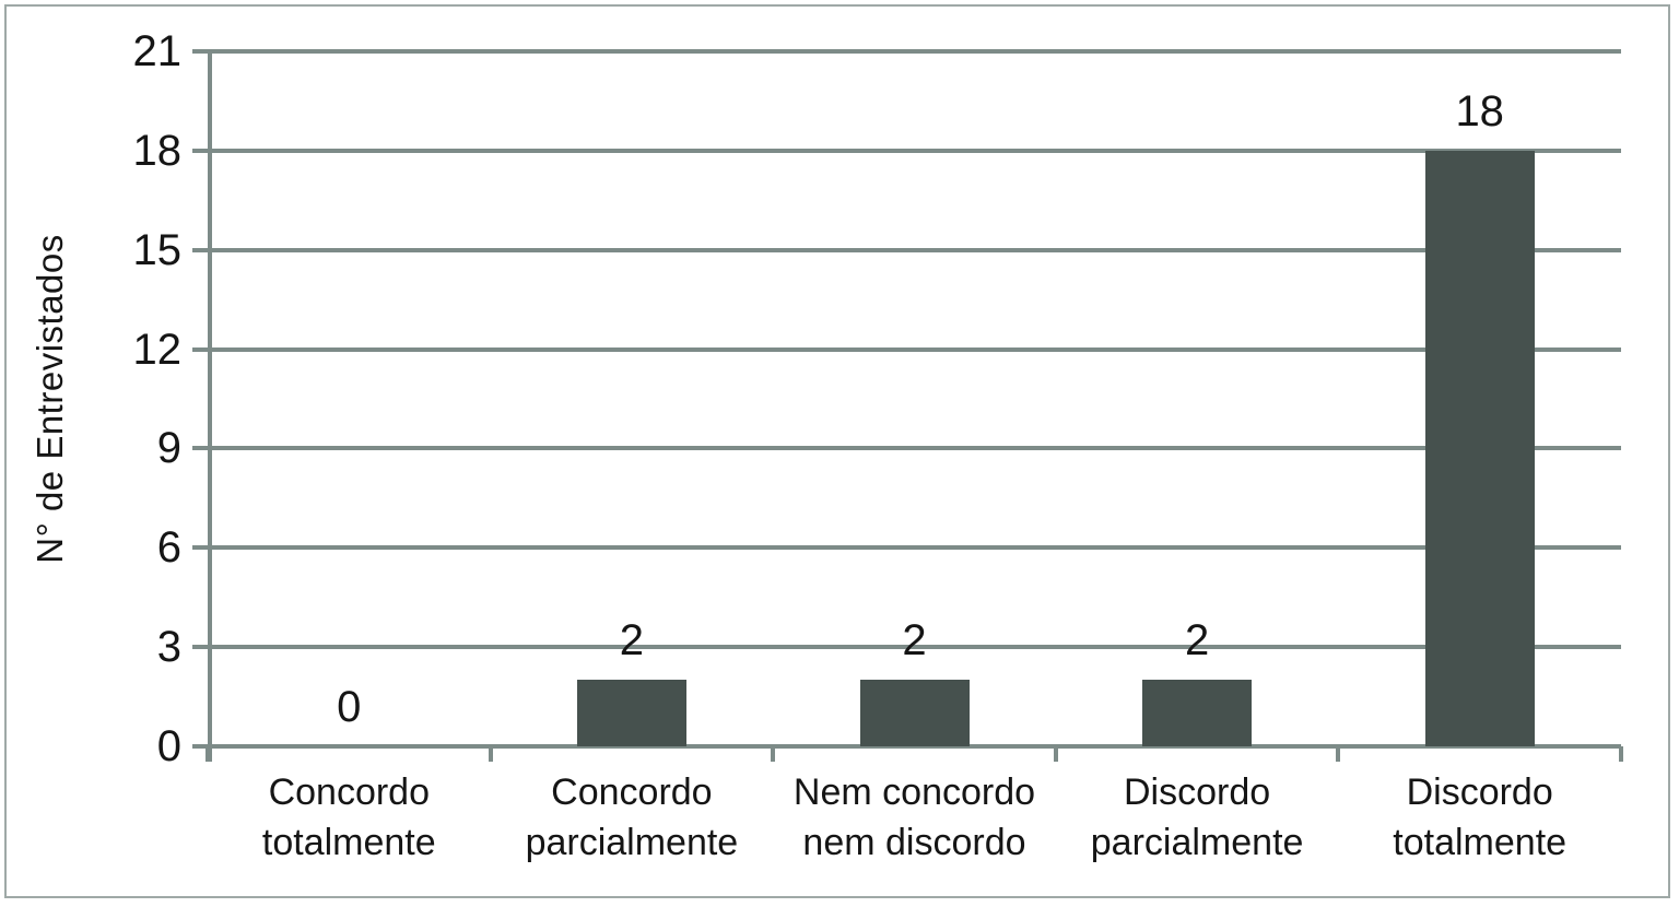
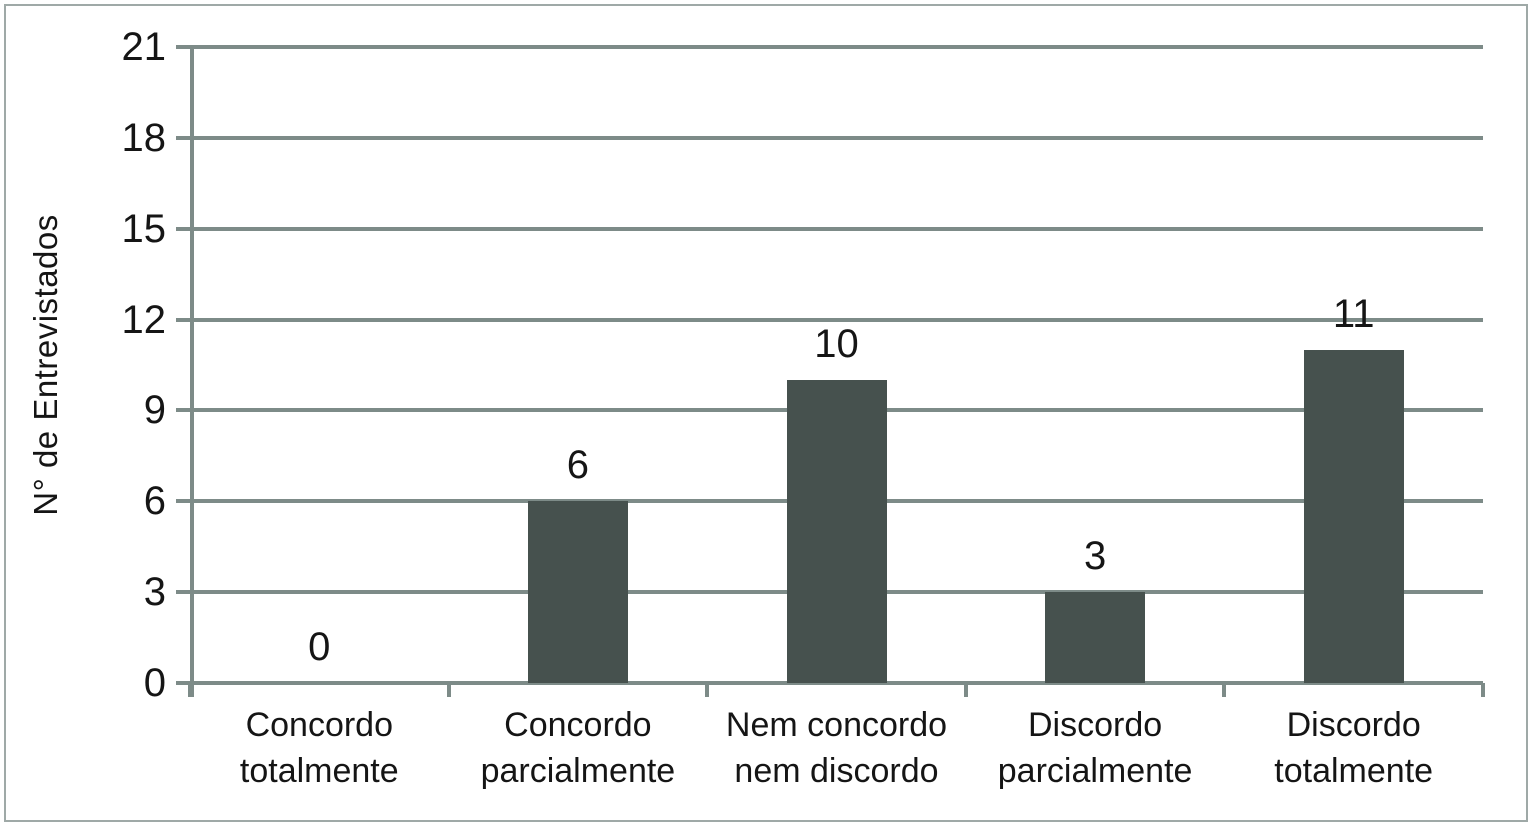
Concordo parcialmente: 2 -> 6
Nem concordo nem discordo: 2 -> 10
Discordo parcialmente: 2 -> 3
Discordo totalmente: 18 -> 11
